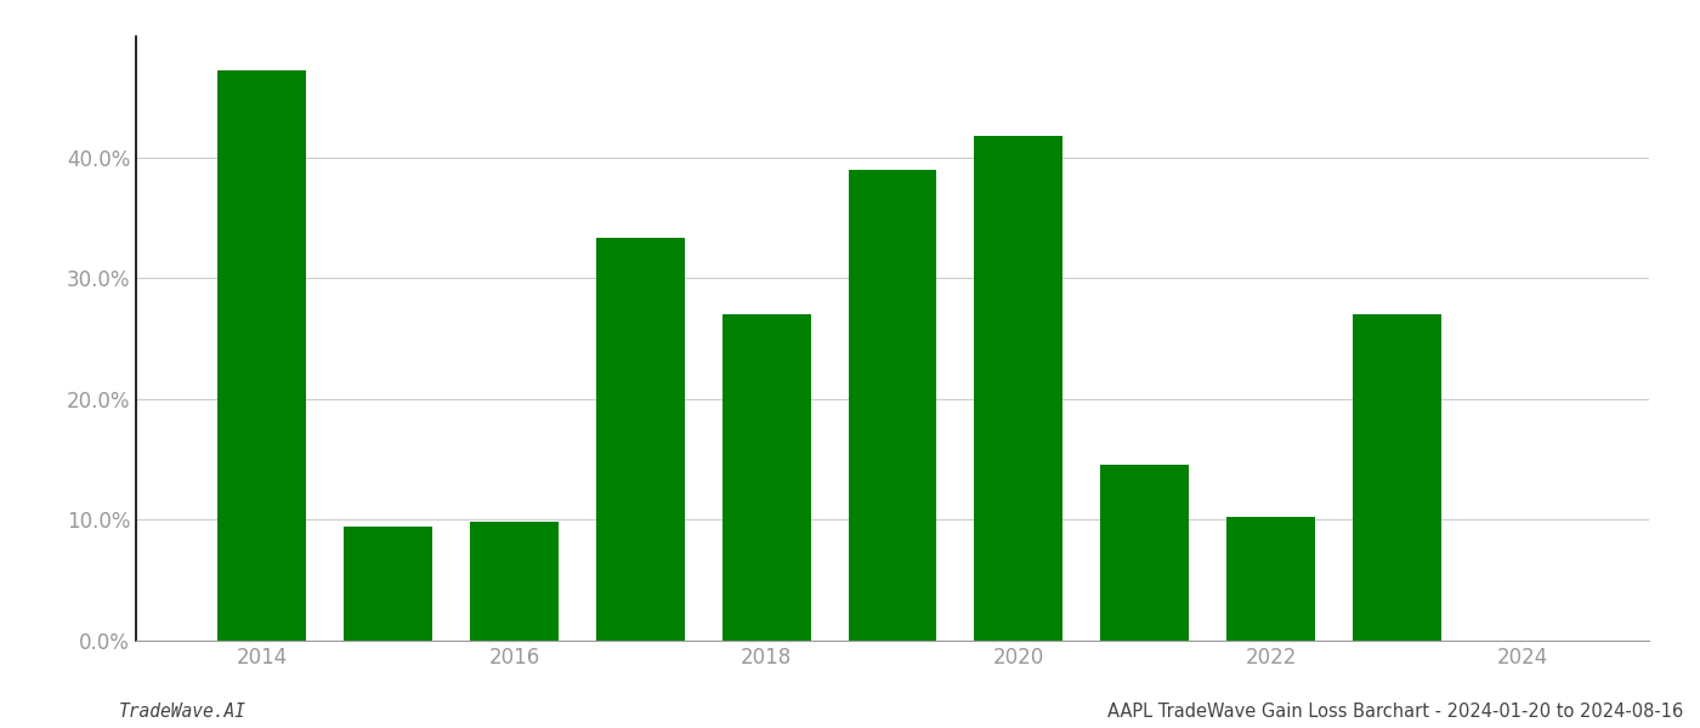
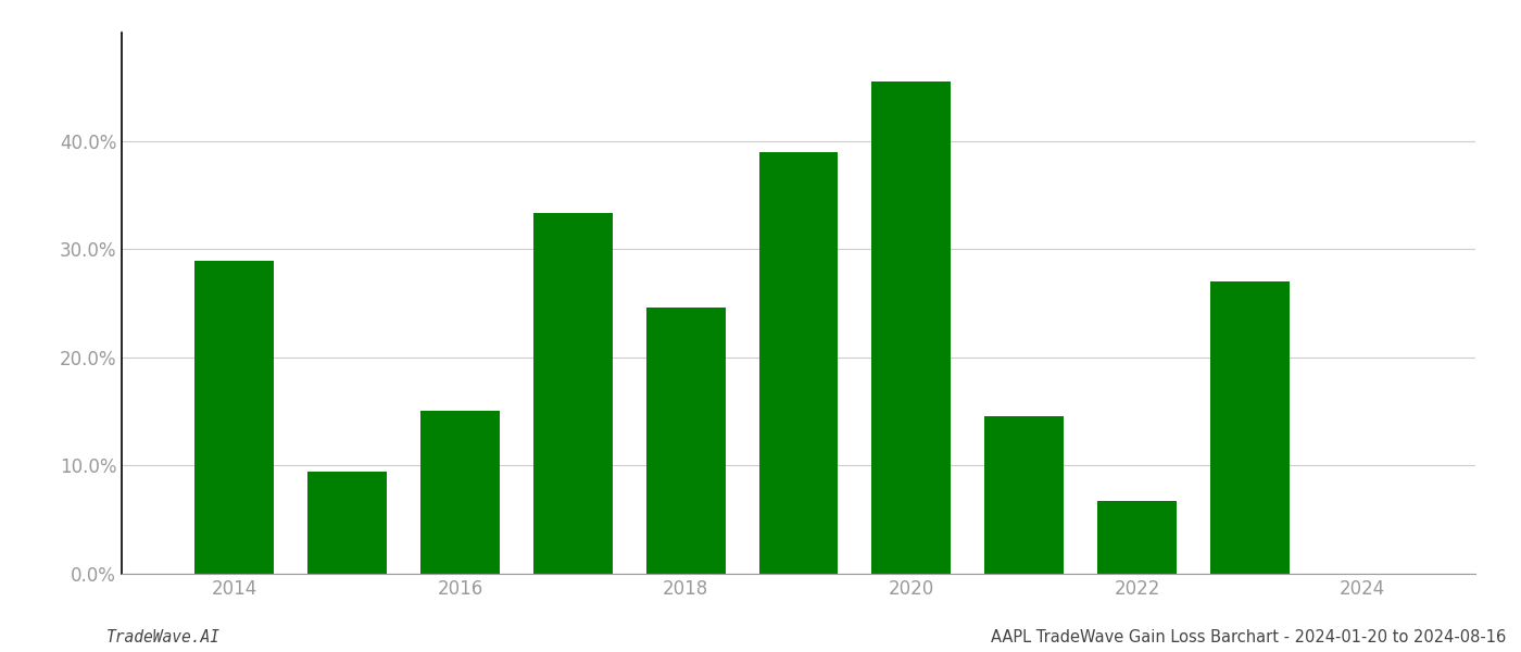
2014: 47.2% -> 28.9%
2016: 9.8% -> 15.1%
2018: 27.0% -> 24.6%
2020: 41.8% -> 45.5%
2022: 10.2% -> 6.7%
